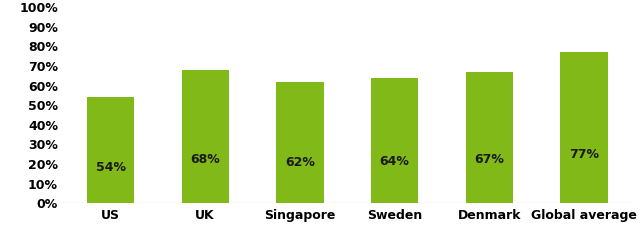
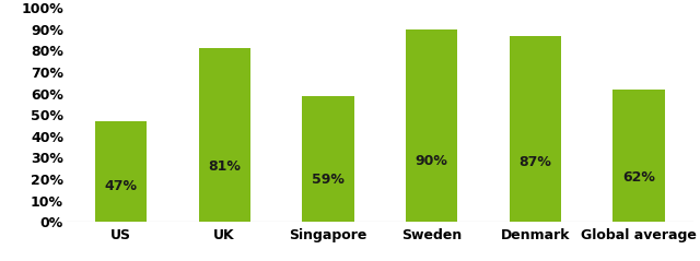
US: 54% -> 47%
UK: 68% -> 81%
Singapore: 62% -> 59%
Sweden: 64% -> 90%
Denmark: 67% -> 87%
Global average: 77% -> 62%
